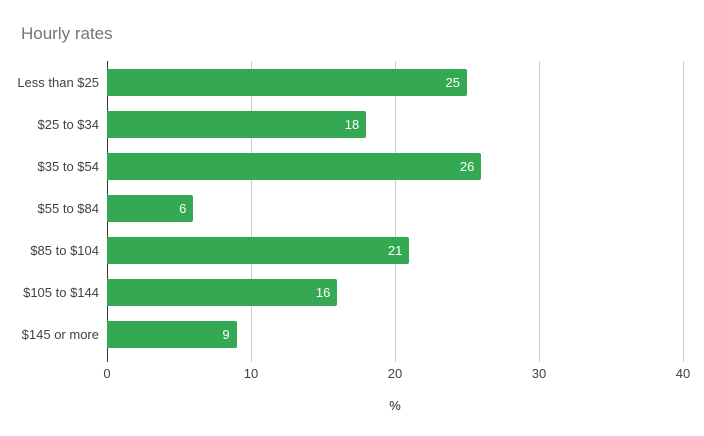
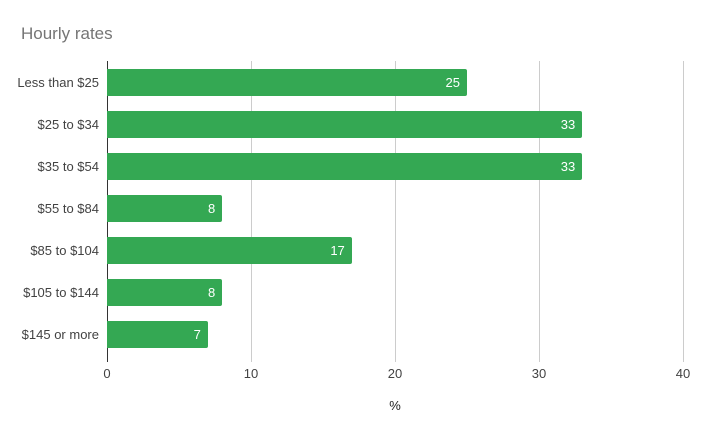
$25 to $34: 18 -> 33
$35 to $54: 26 -> 33
$55 to $84: 6 -> 8
$85 to $104: 21 -> 17
$105 to $144: 16 -> 8
$145 or more: 9 -> 7
